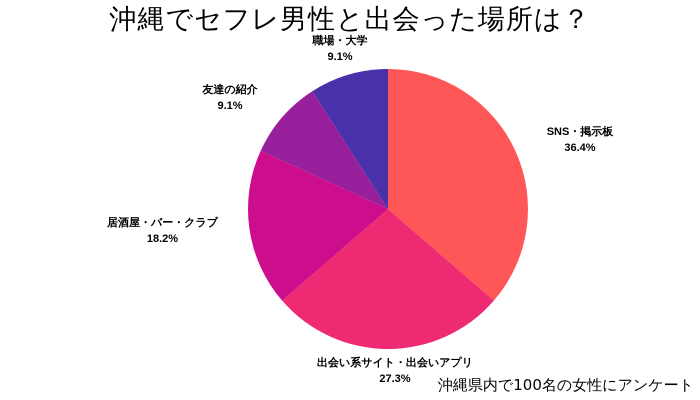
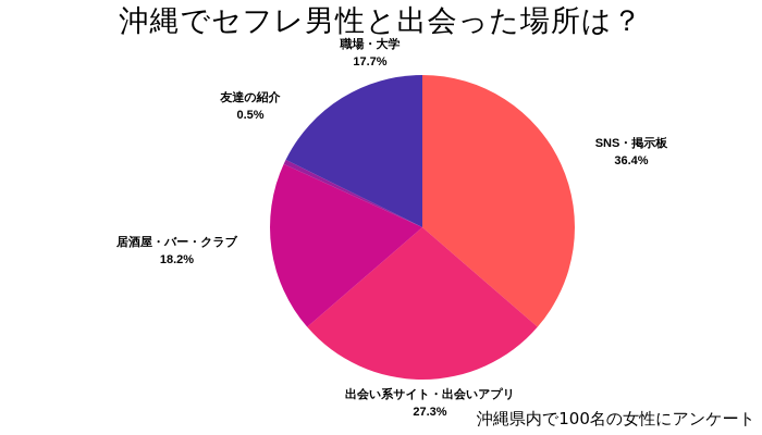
友達の紹介: 9.1% -> 0.5%
職場・大学: 9.1% -> 17.7%
